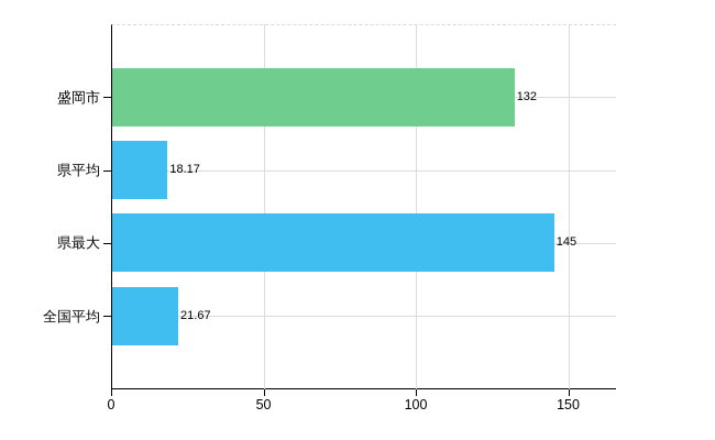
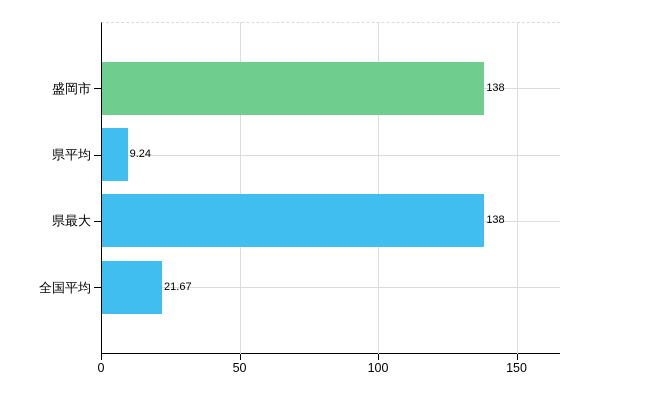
盛岡市: 132 -> 138
県平均: 18.17 -> 9.24
県最大: 145 -> 138
